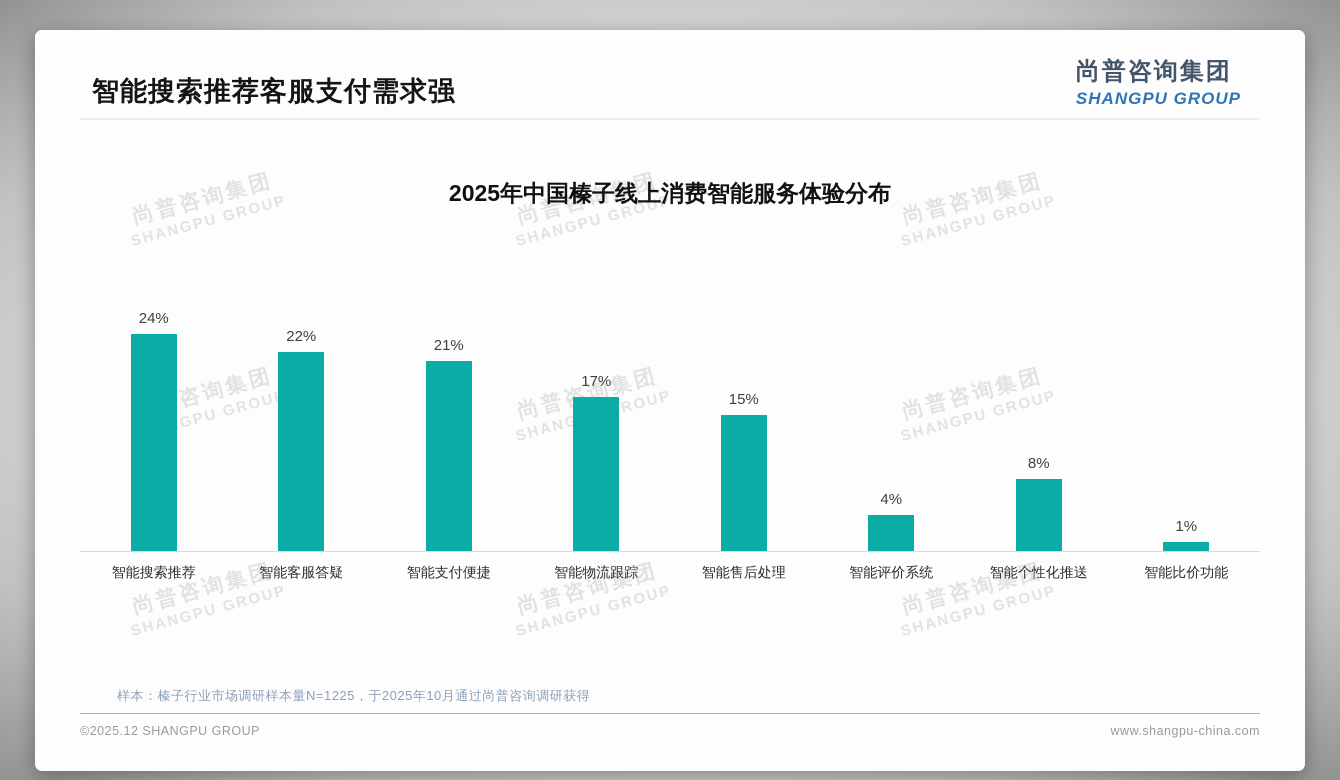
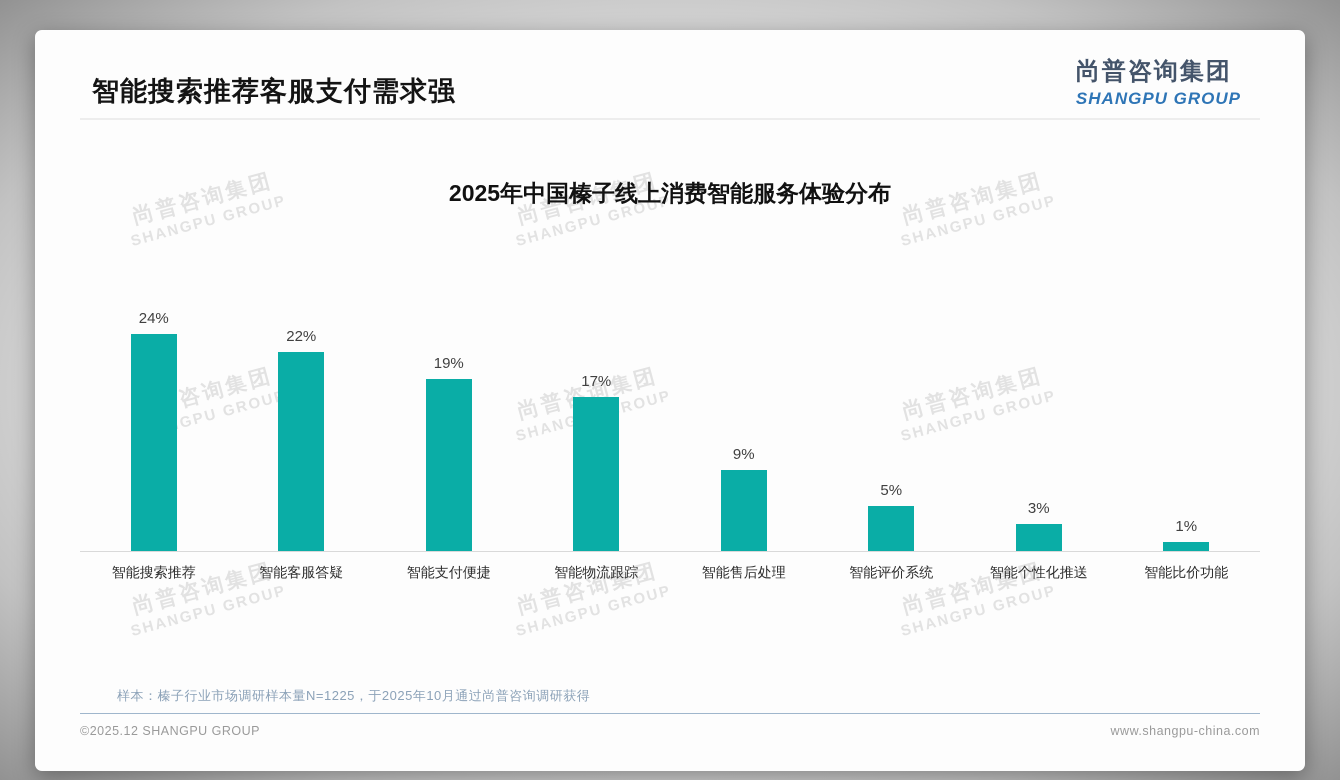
智能支付便捷: 21% -> 19%
智能售后处理: 15% -> 9%
智能评价系统: 4% -> 5%
智能个性化推送: 8% -> 3%
